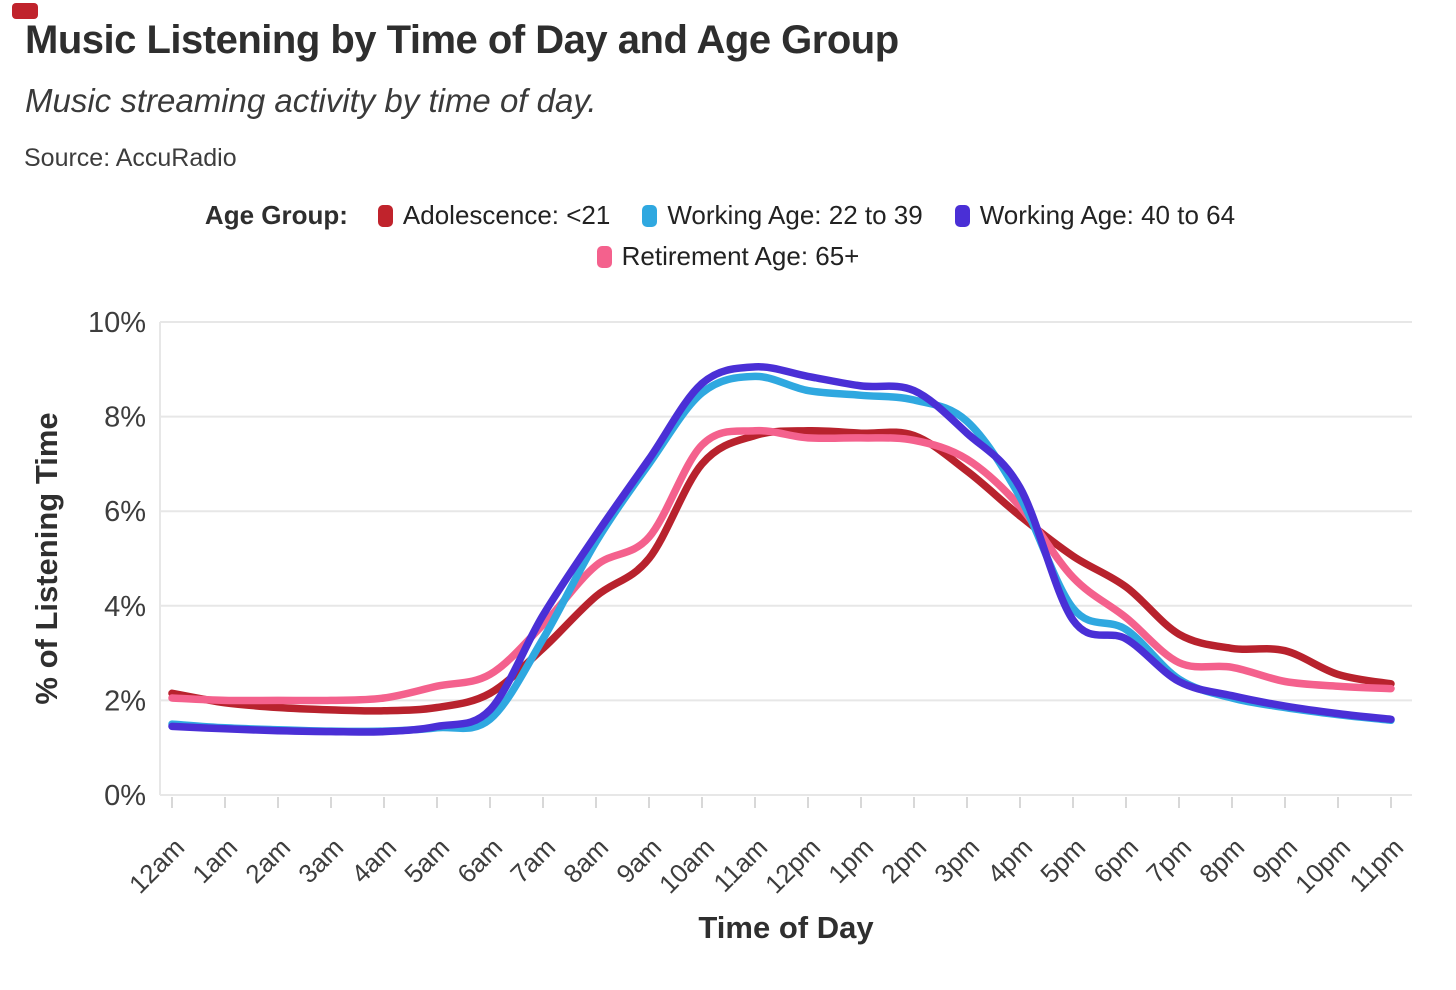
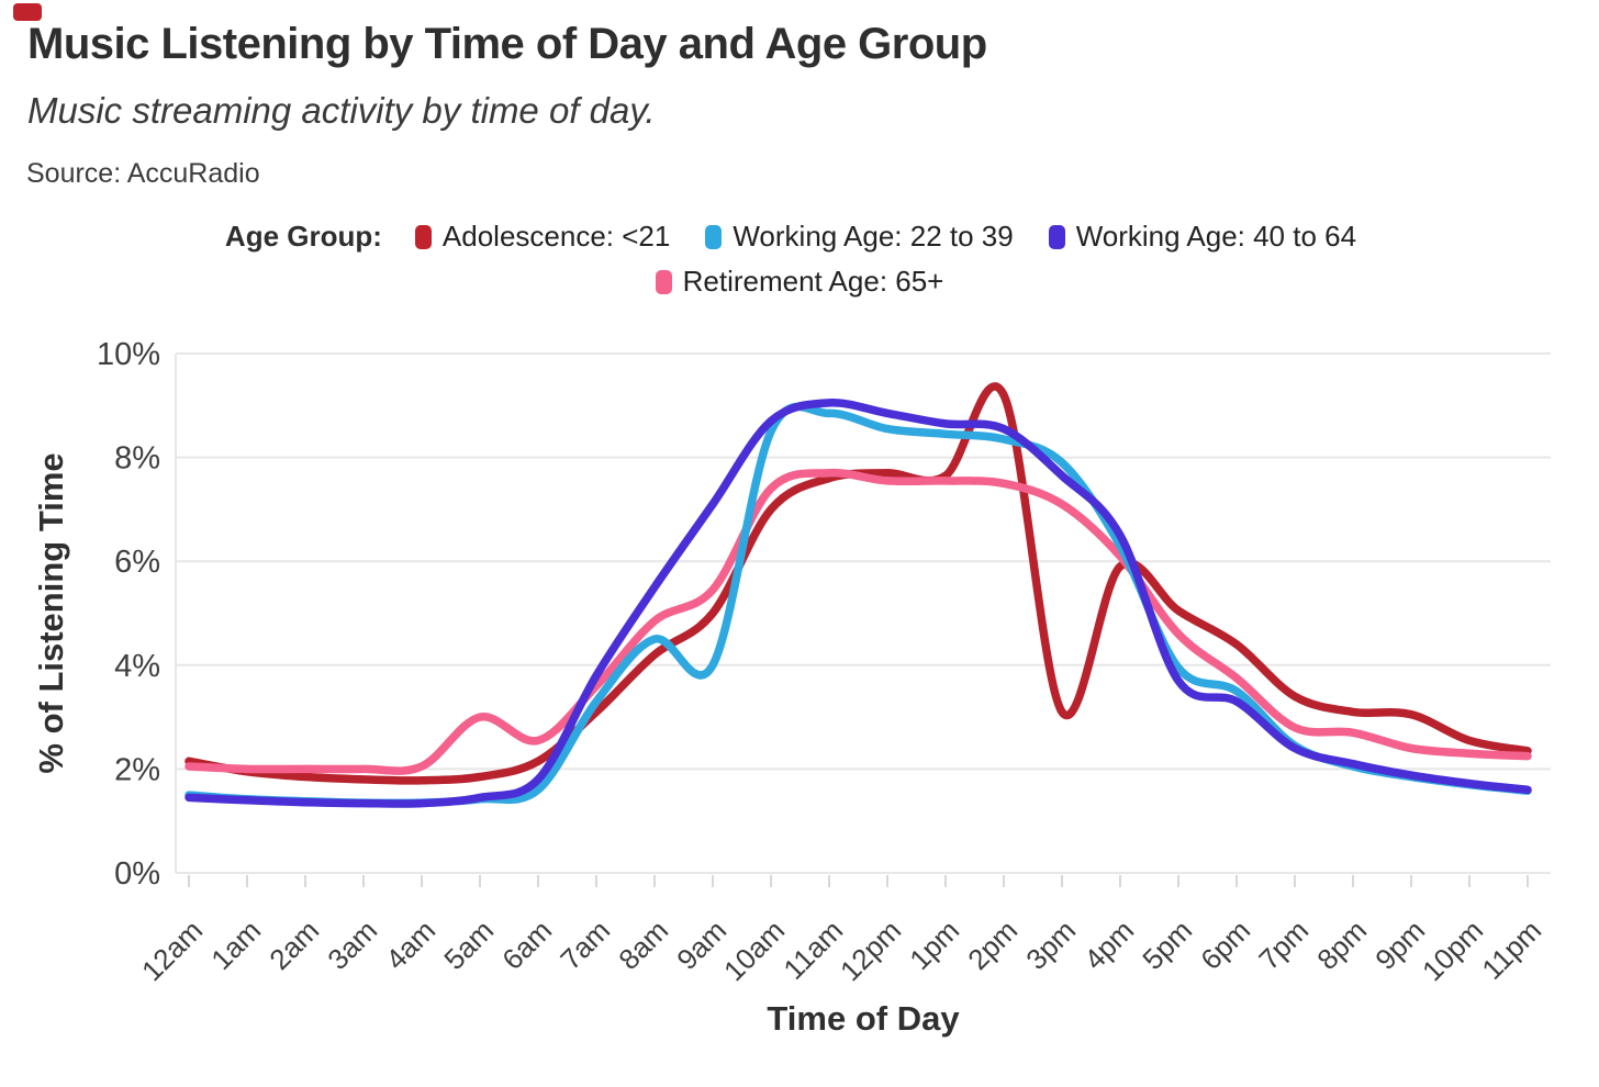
Retirement Age: 65+/5am: 2.3% -> 3.0%
Working Age: 22 to 39/8am: 5.3% -> 4.5%
Working Age: 22 to 39/9am: 7.0% -> 4.0%
Adolescence: <21/2pm: 7.6% -> 9.2%
Adolescence: <21/3pm: 6.8% -> 3.1%
